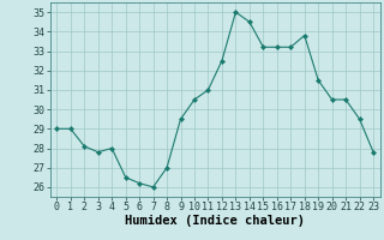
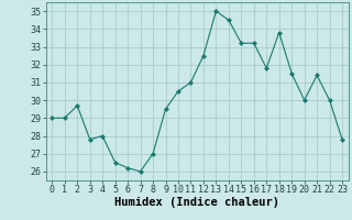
2: 28.1 -> 29.7
17: 33.2 -> 31.8
20: 30.5 -> 30.0
21: 30.5 -> 31.4
22: 29.5 -> 30.0
